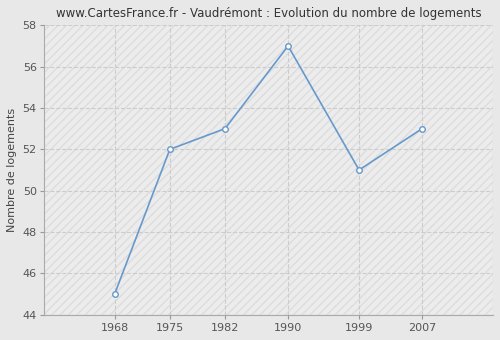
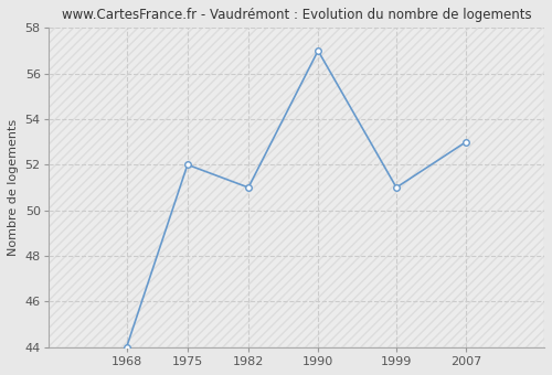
1968: 45 -> 44
1982: 53 -> 51
